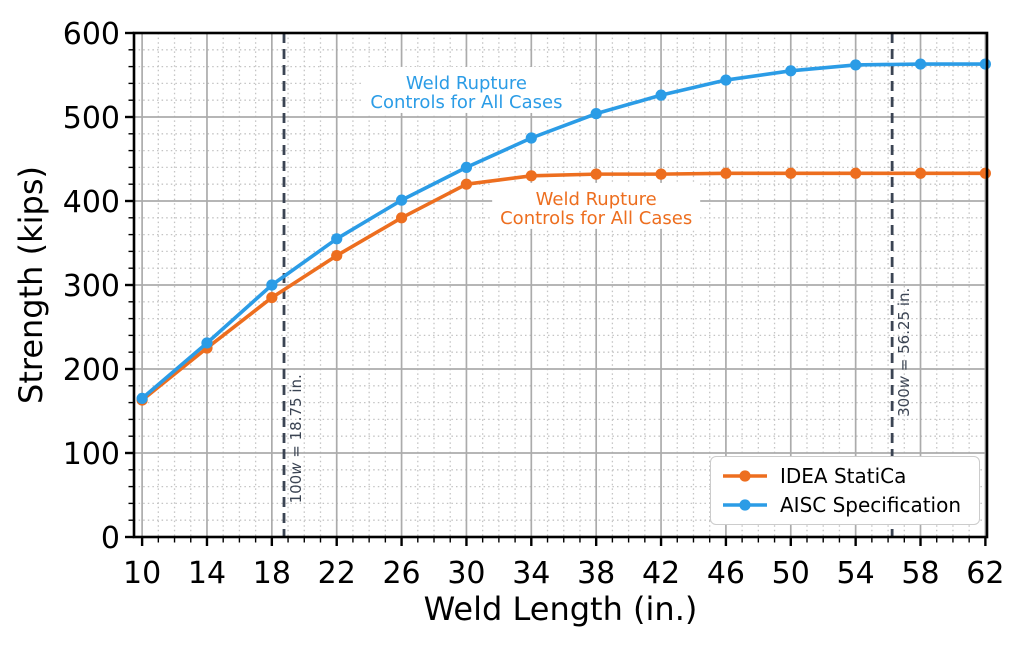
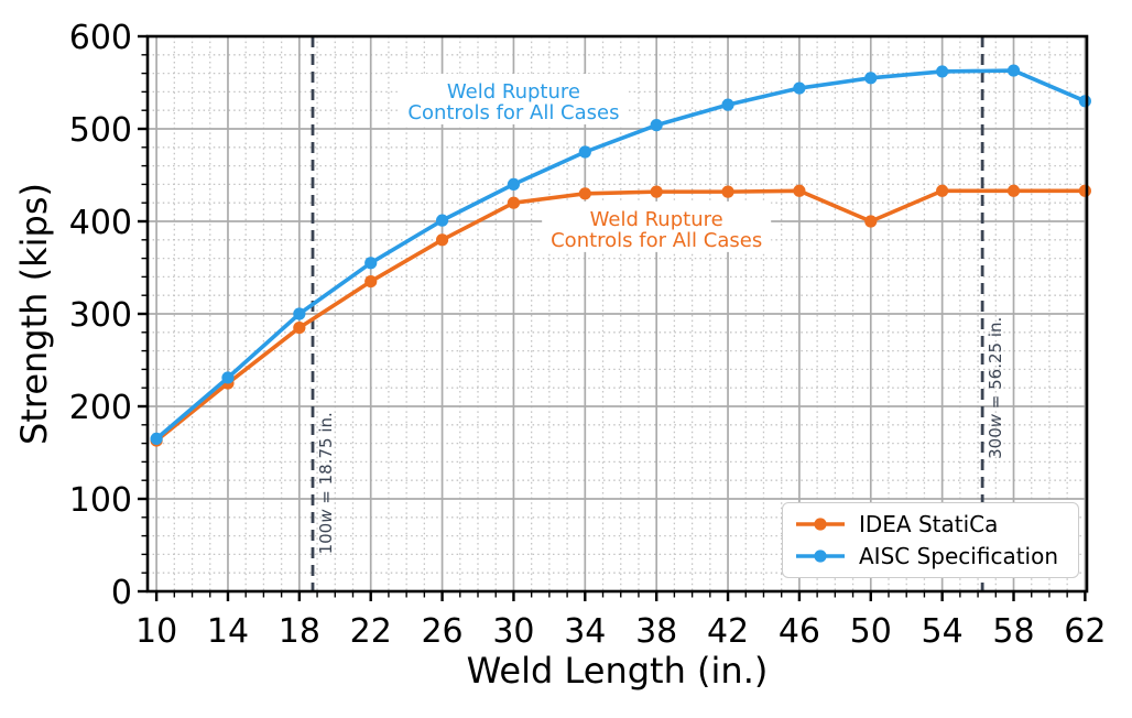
IDEA StatiCa/50: 430 -> 400
AISC Specification/62: 560 -> 530
